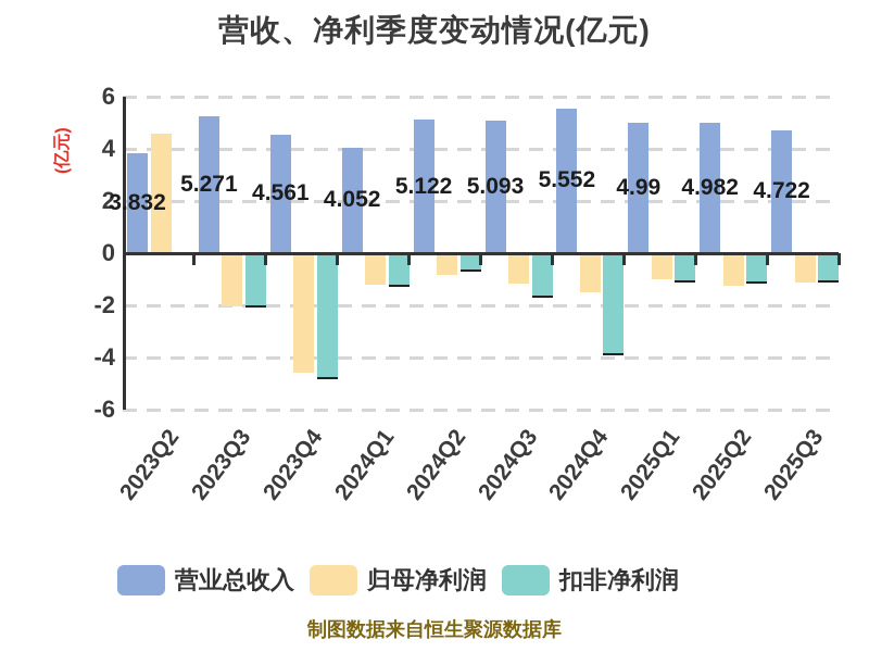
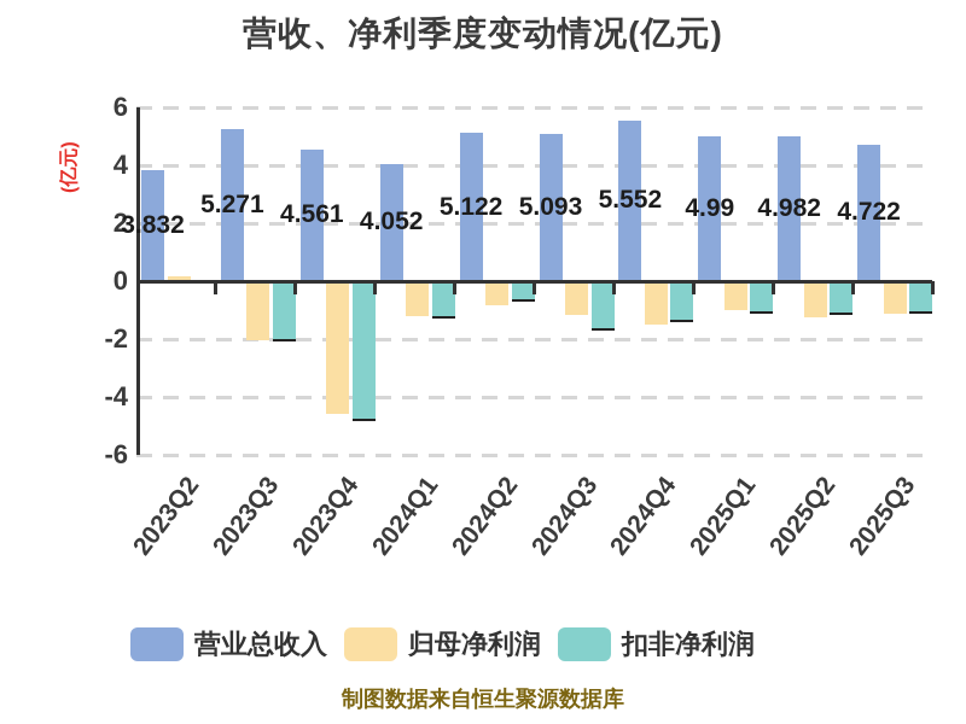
归母净利润/2023Q2: 4.6 -> 0.2
扣非净利润/2024Q4: -3.9 -> -1.4
